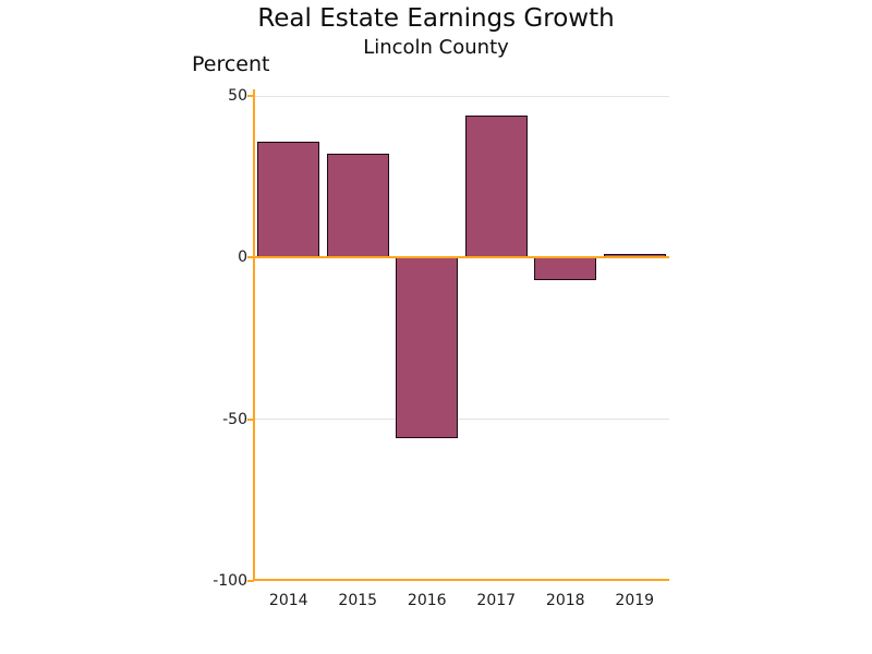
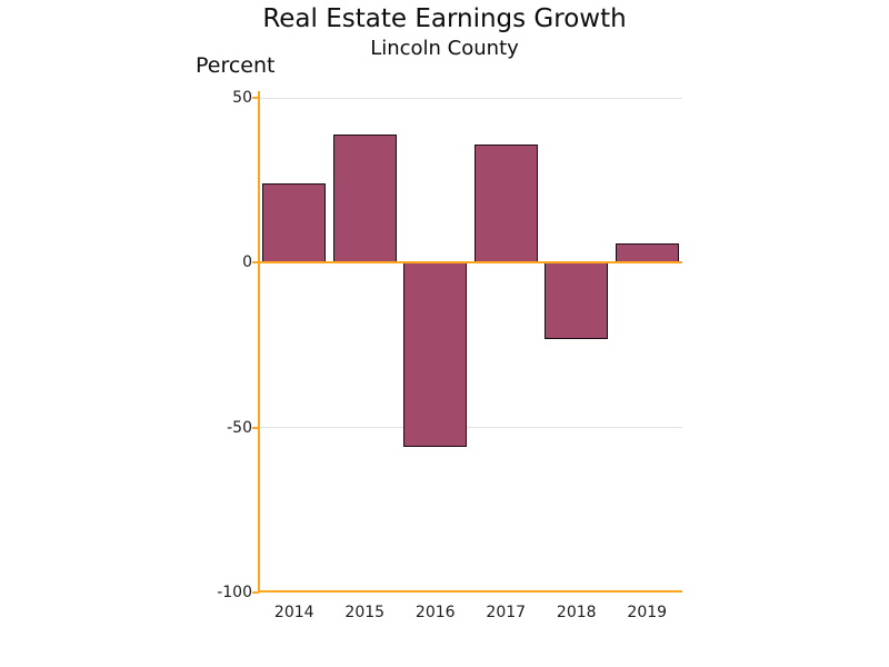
2014: 36 -> 24
2015: 32 -> 39
2017: 44 -> 36
2018: -7 -> -23
2019: 1 -> 6
